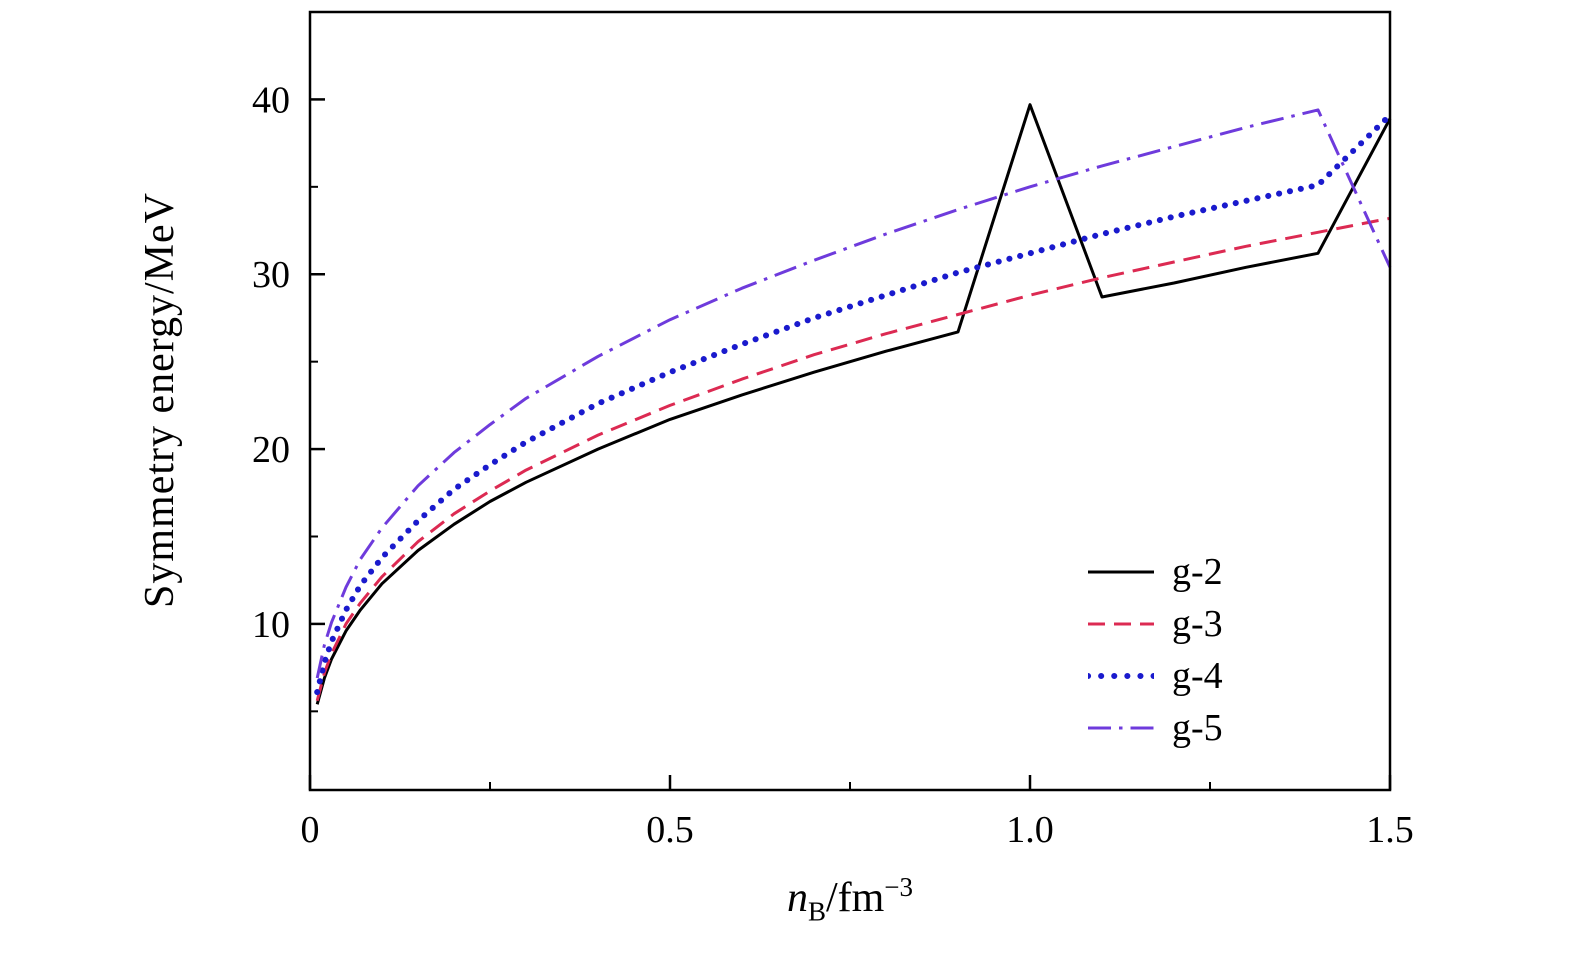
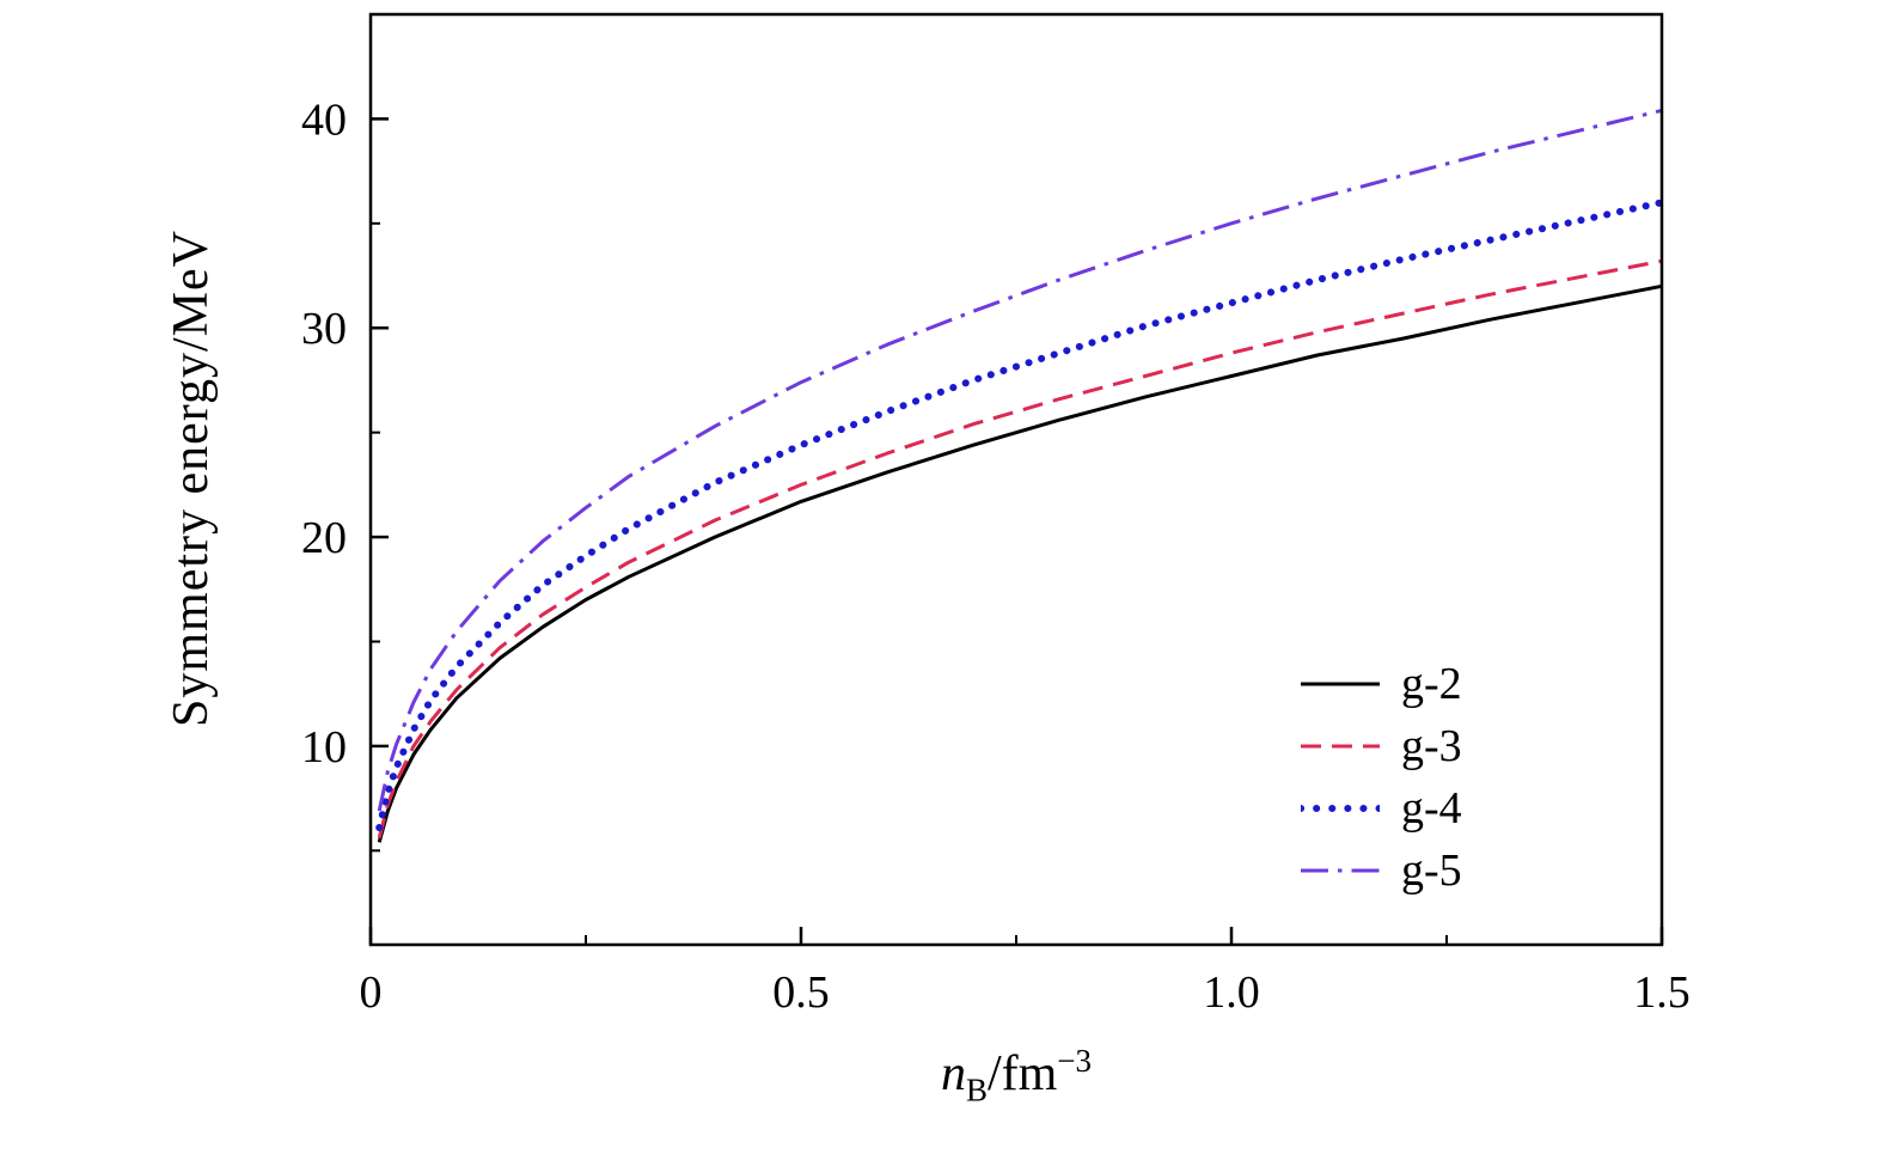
g-2/1.0: 39.7 -> 27.7
g-2/1.5: 38.9 -> 32.0
g-4/1.5: 39.1 -> 36.0
g-5/1.5: 30.4 -> 40.4
